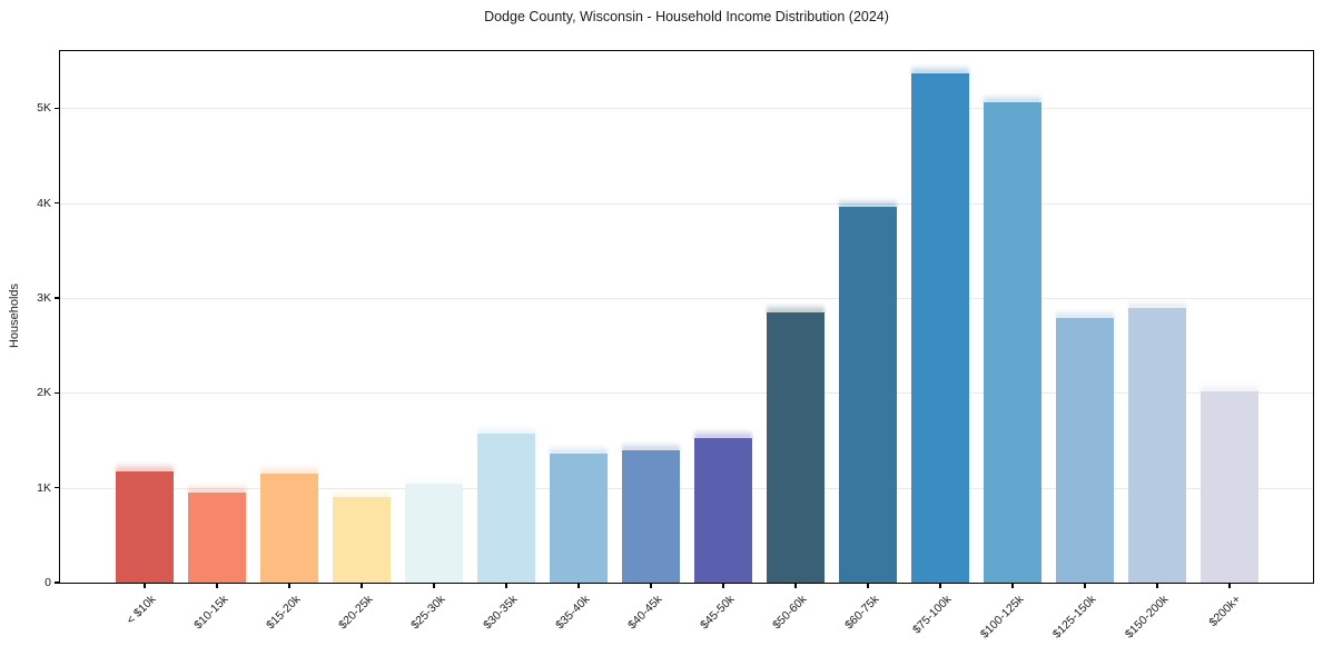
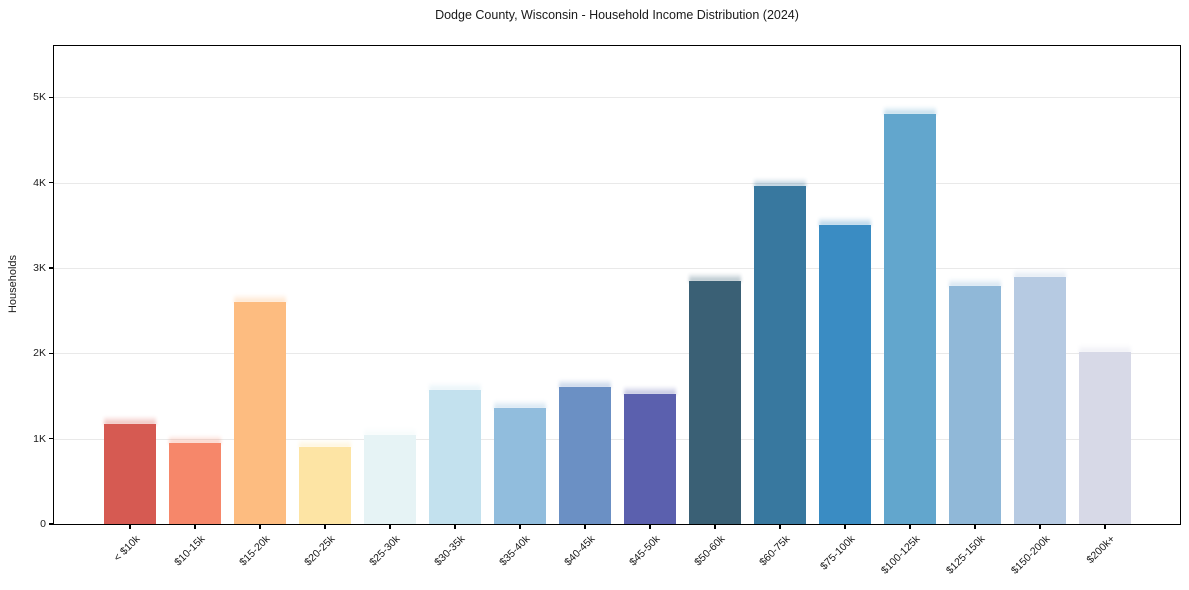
$15-20k: 1.1K -> 2.6K
$40-45k: 1.4K -> 1.6K
$75-100k: 5.4K -> 3.5K
$100-125k: 5.1K -> 4.8K
